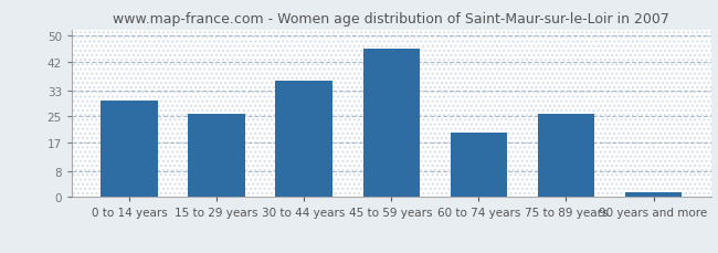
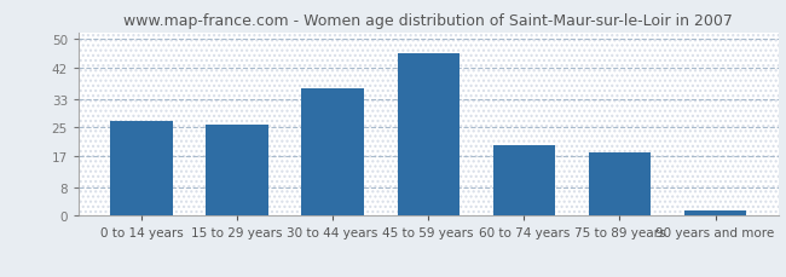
0 to 14 years: 30.0 -> 27.0
75 to 89 years: 26.0 -> 18.0
